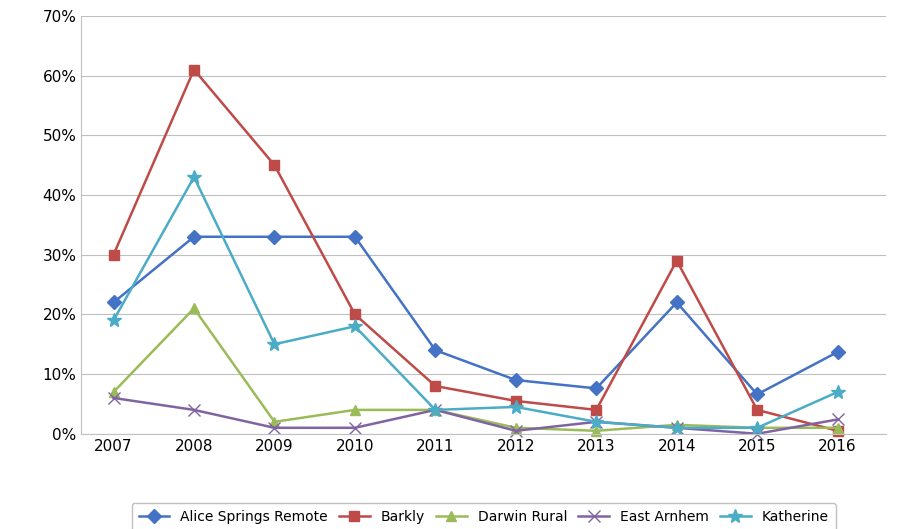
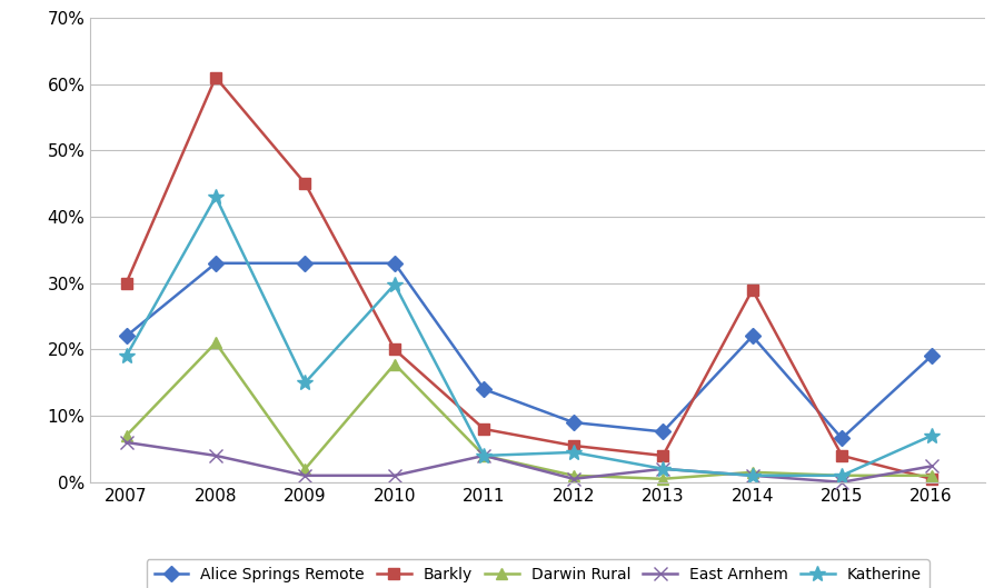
Darwin Rural/2010: 4.0% -> 17.8%
Katherine/2010: 18.0% -> 29.8%
Alice Springs Remote/2016: 13.7% -> 19.0%
